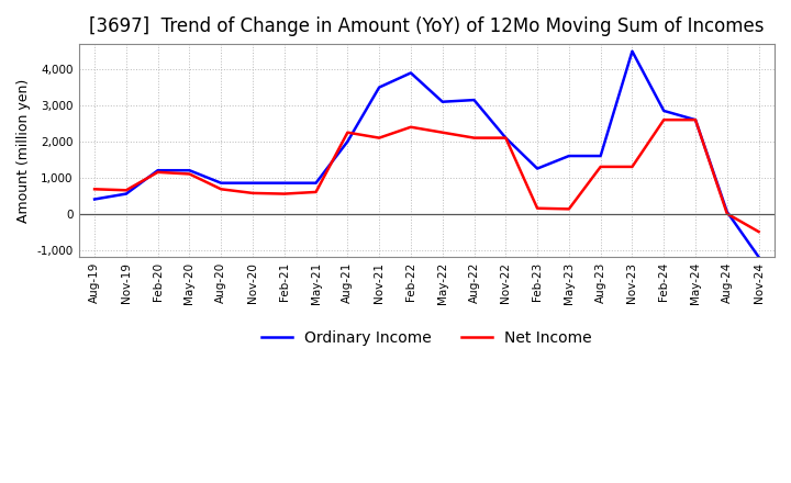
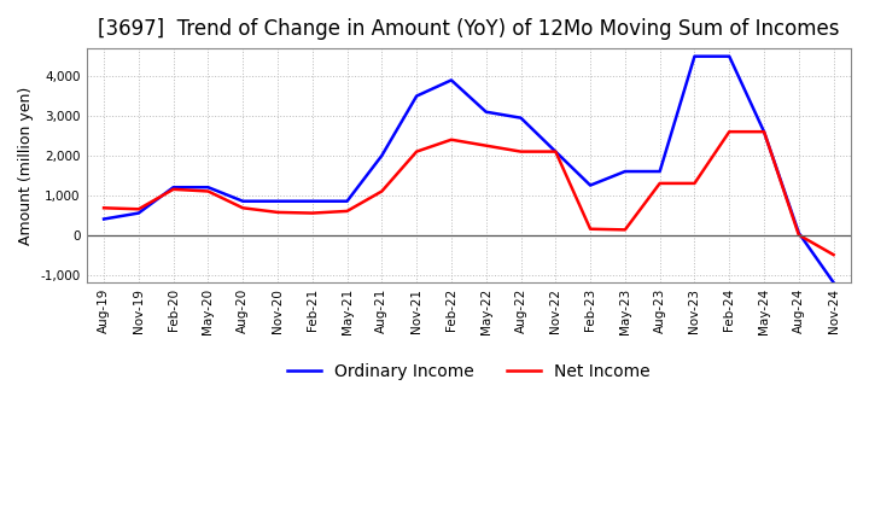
Net Income/Aug-21: 2,250 -> 1,100
Ordinary Income/Aug-22: 3,150 -> 2,950
Ordinary Income/Feb-24: 2,850 -> 4,500
